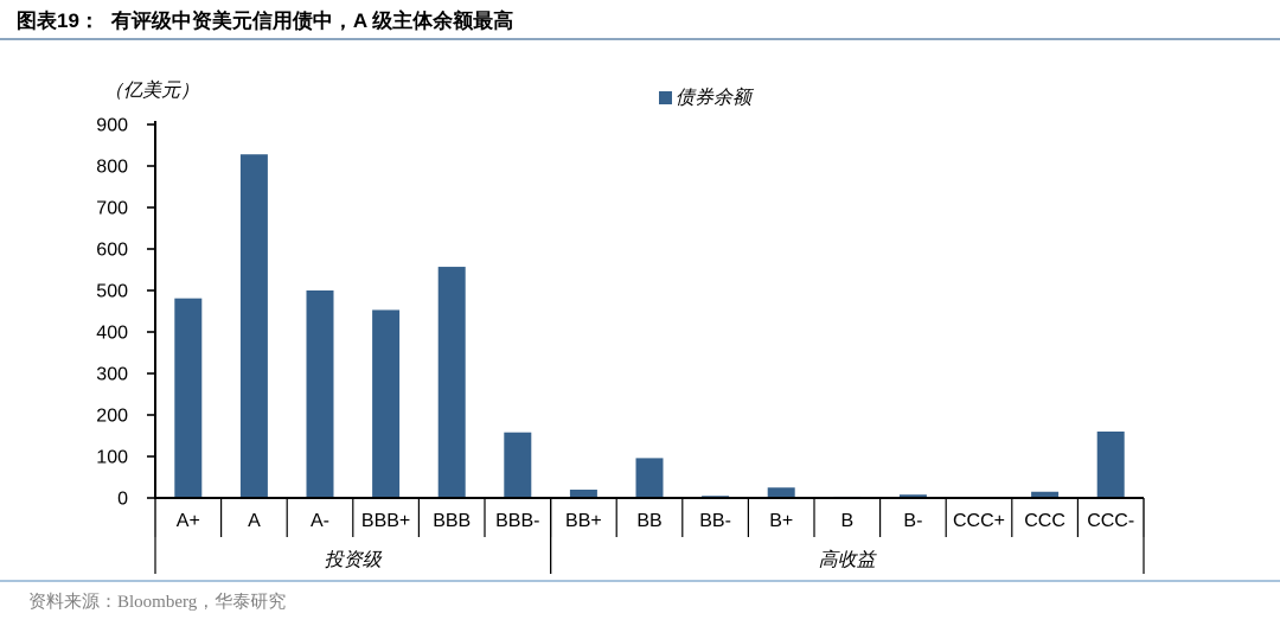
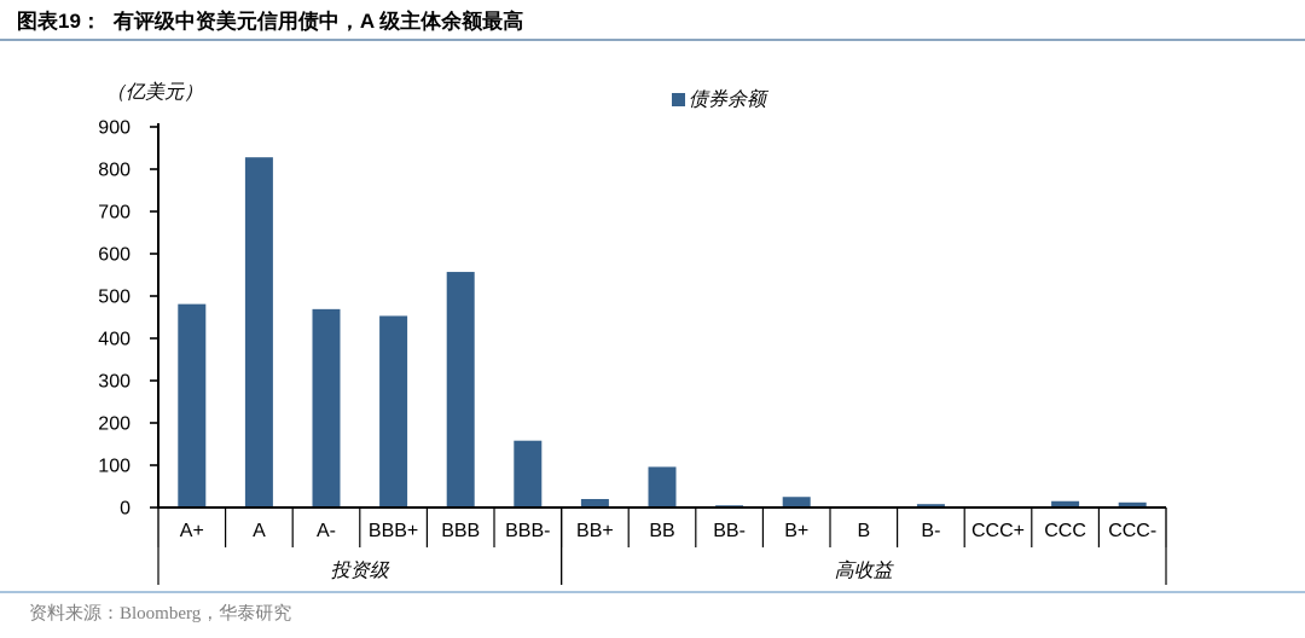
A-: 500 -> 470
CCC-: 160 -> 10
